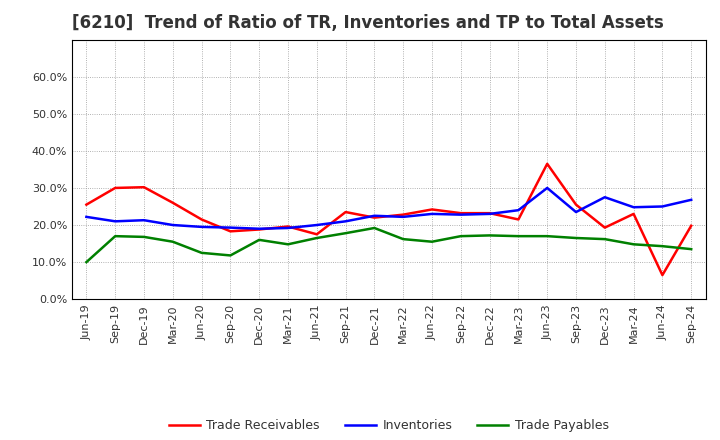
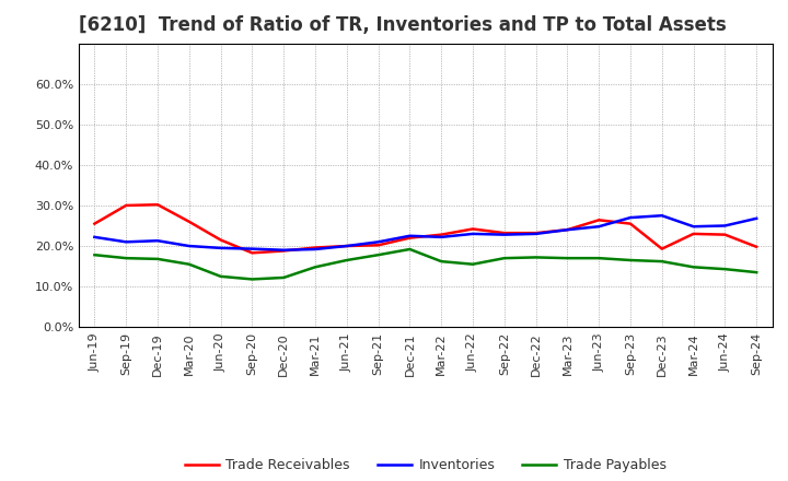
Trade Payables/Jun-19: 10.0% -> 17.8%
Trade Payables/Dec-20: 16.0% -> 12.2%
Trade Receivables/Jun-21: 17.5% -> 20.0%
Trade Receivables/Sep-21: 23.5% -> 20.2%
Trade Receivables/Mar-23: 21.5% -> 24.0%
Trade Receivables/Jun-23: 36.5% -> 26.4%
Inventories/Jun-23: 30.0% -> 24.8%
Inventories/Sep-23: 23.5% -> 27.0%
Trade Receivables/Jun-24: 6.5% -> 22.8%
